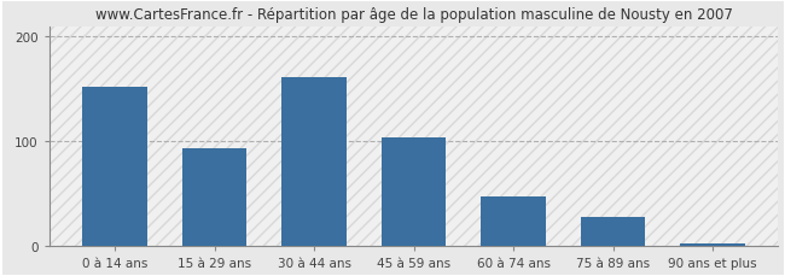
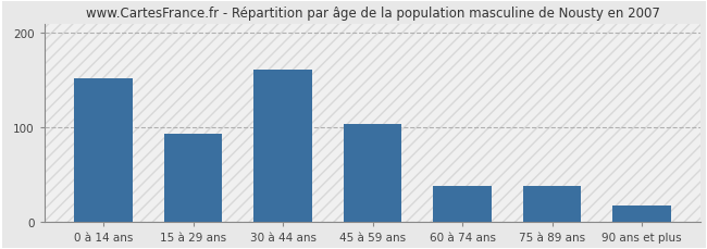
60 à 74 ans: 47 -> 38
75 à 89 ans: 28 -> 38
90 ans et plus: 3 -> 18
